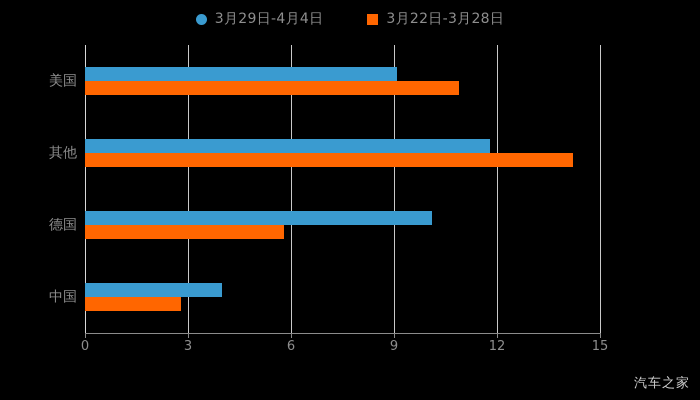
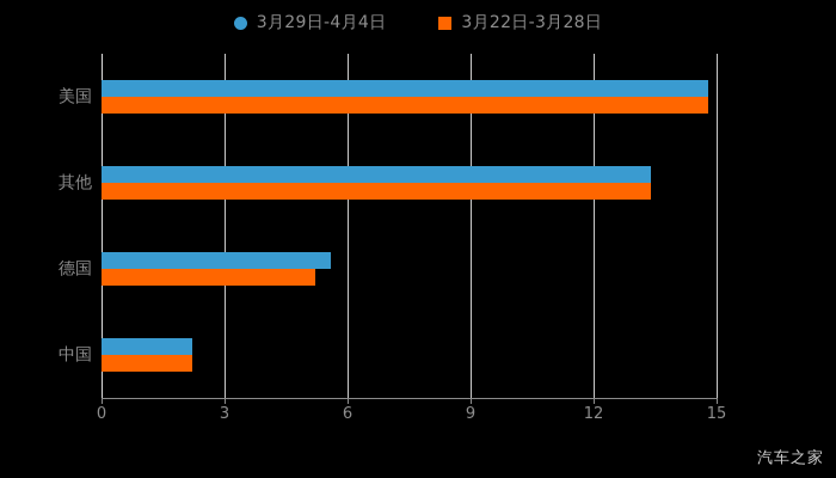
3月29日-4月4日/美国: 9.1 -> 14.8
3月22日-3月28日/美国: 10.9 -> 14.8
3月29日-4月4日/其他: 11.8 -> 13.4
3月22日-3月28日/其他: 14.2 -> 13.4
3月29日-4月4日/德国: 10.1 -> 5.6
3月22日-3月28日/德国: 5.8 -> 5.2
3月29日-4月4日/中国: 4.0 -> 2.2
3月22日-3月28日/中国: 2.8 -> 2.2
